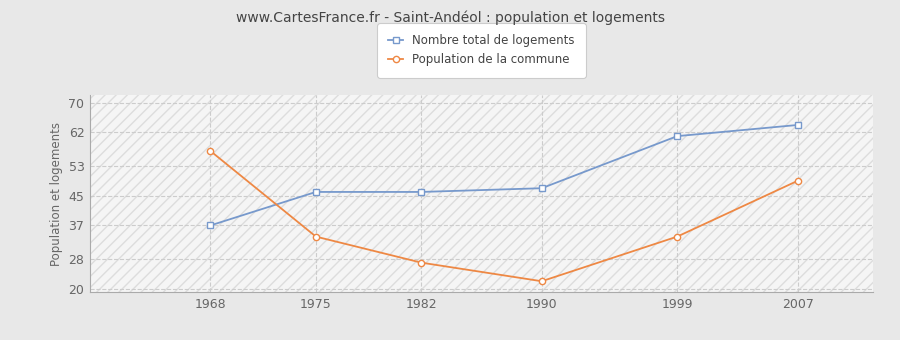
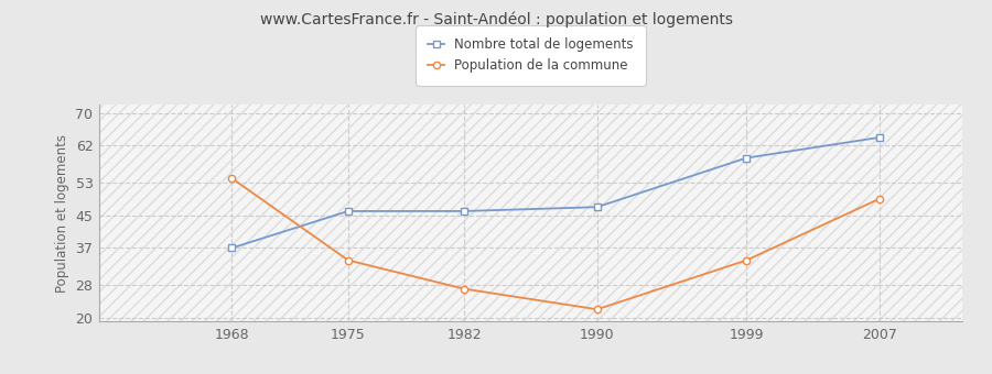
Population de la commune/1968: 57 -> 54
Nombre total de logements/1999: 61 -> 59
